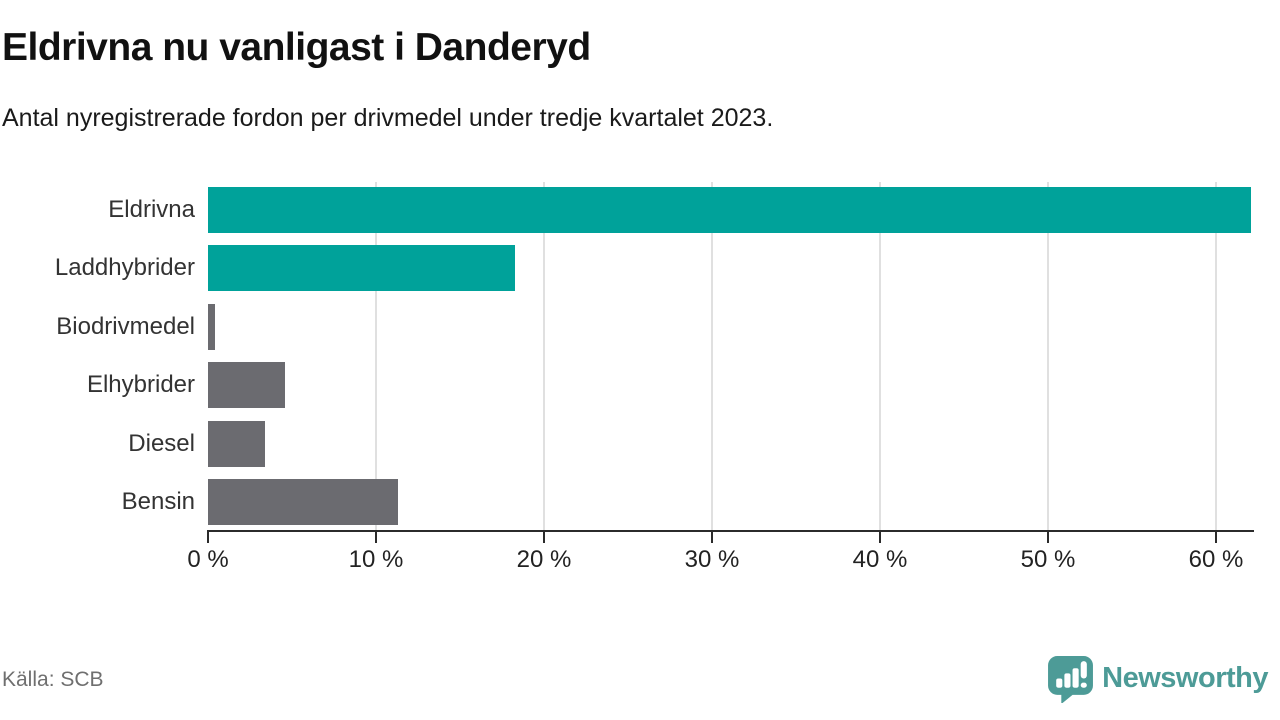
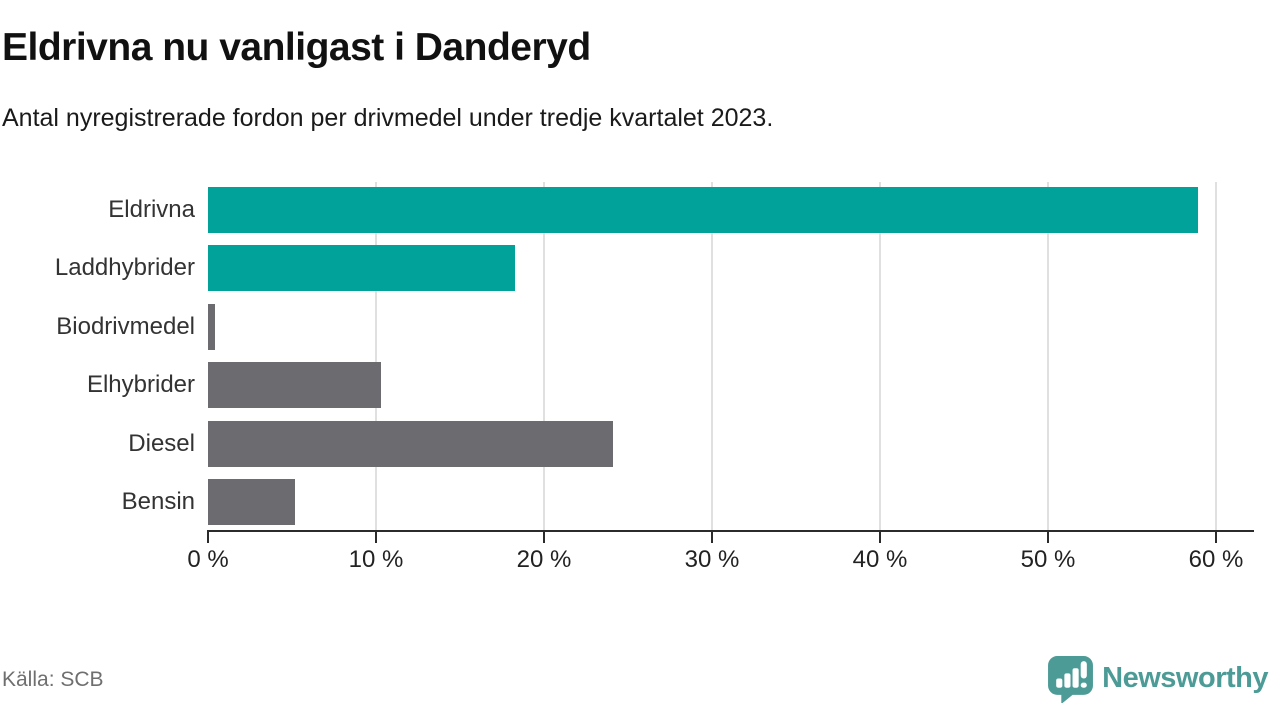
Eldrivna: 62.1% -> 58.9%
Elhybrider: 4.6% -> 10.3%
Diesel: 3.4% -> 24.1%
Bensin: 11.3% -> 5.2%
